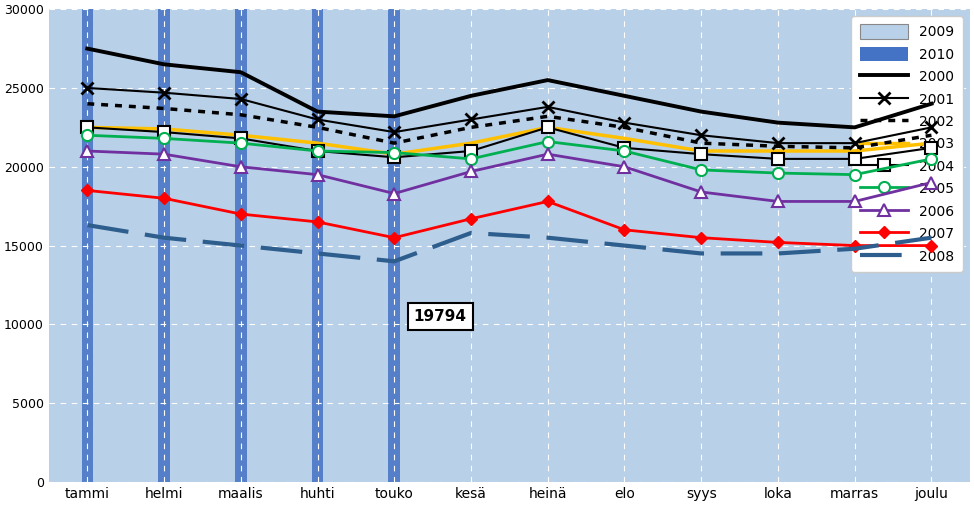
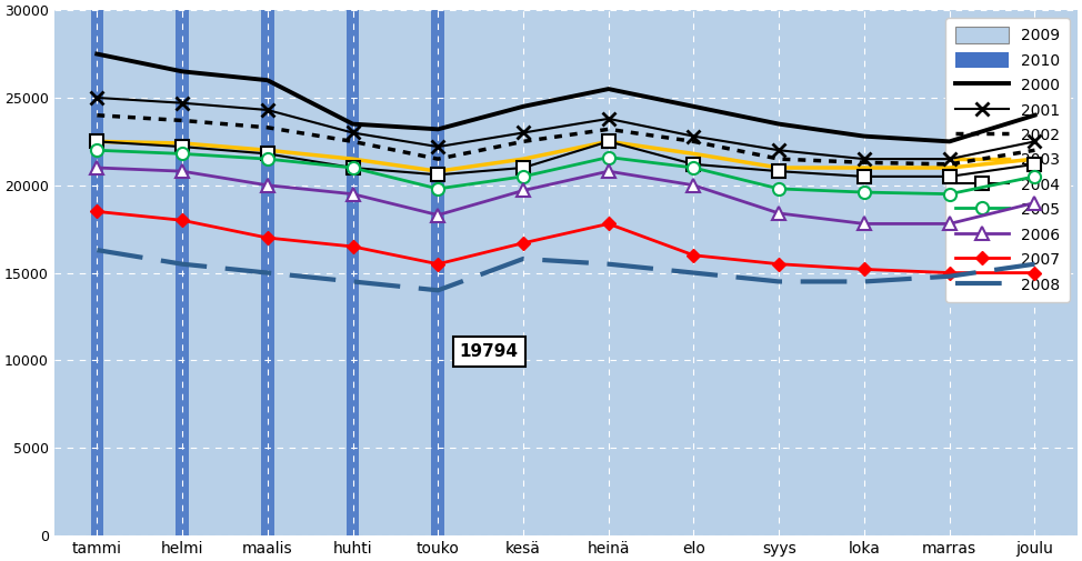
2005/touko: 20900 -> 19800
